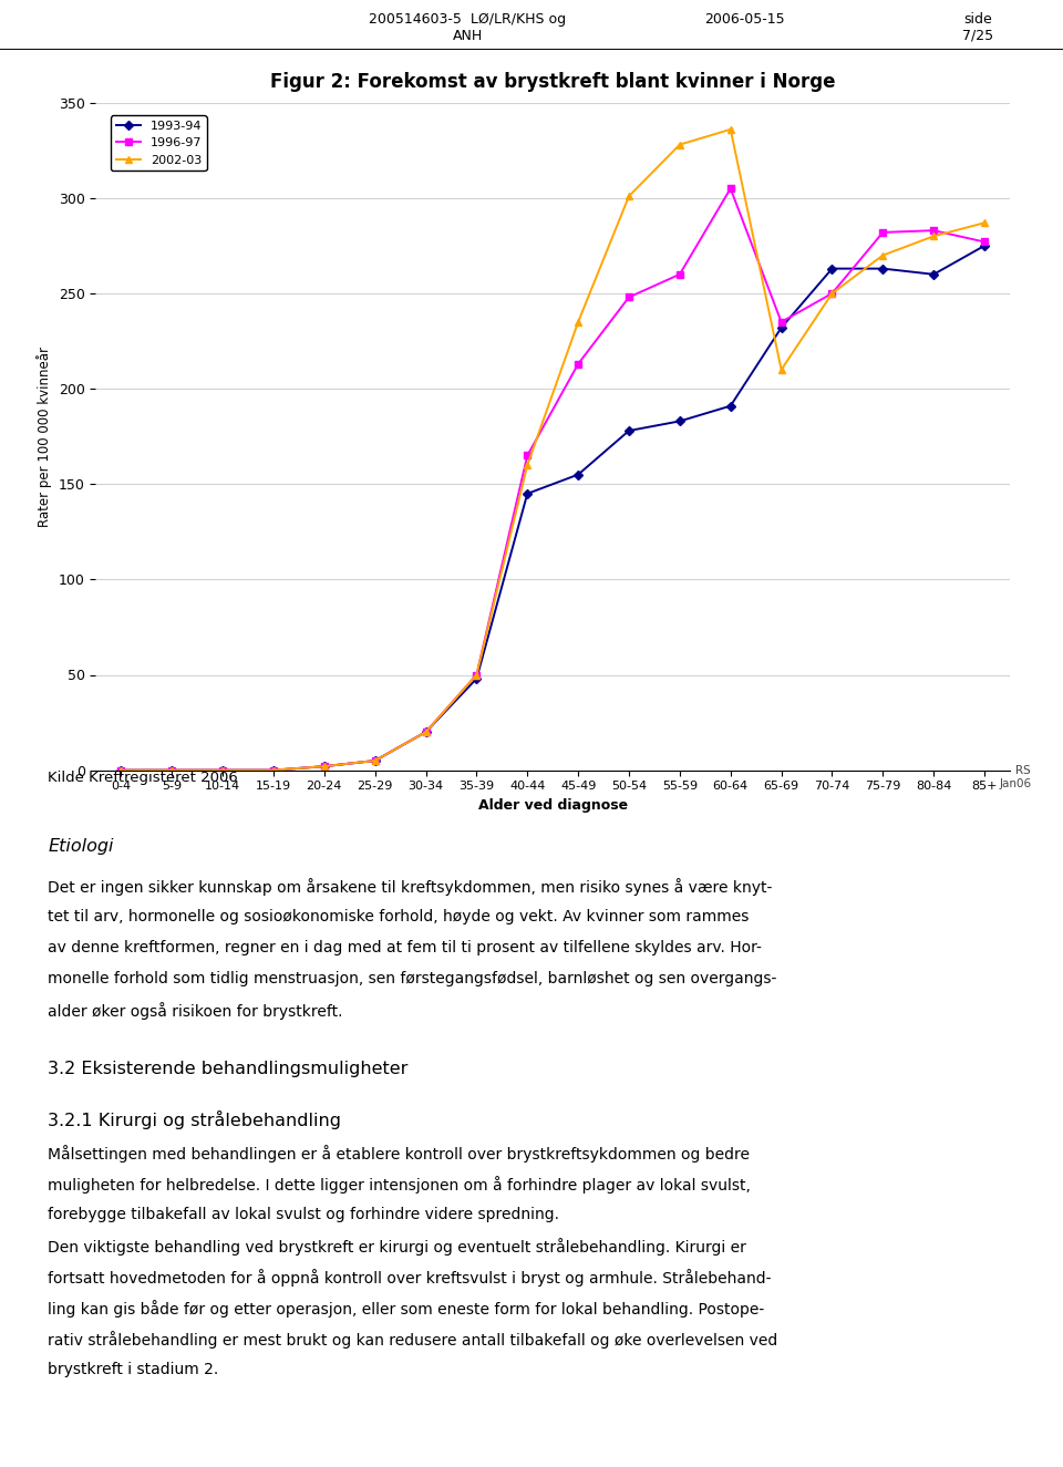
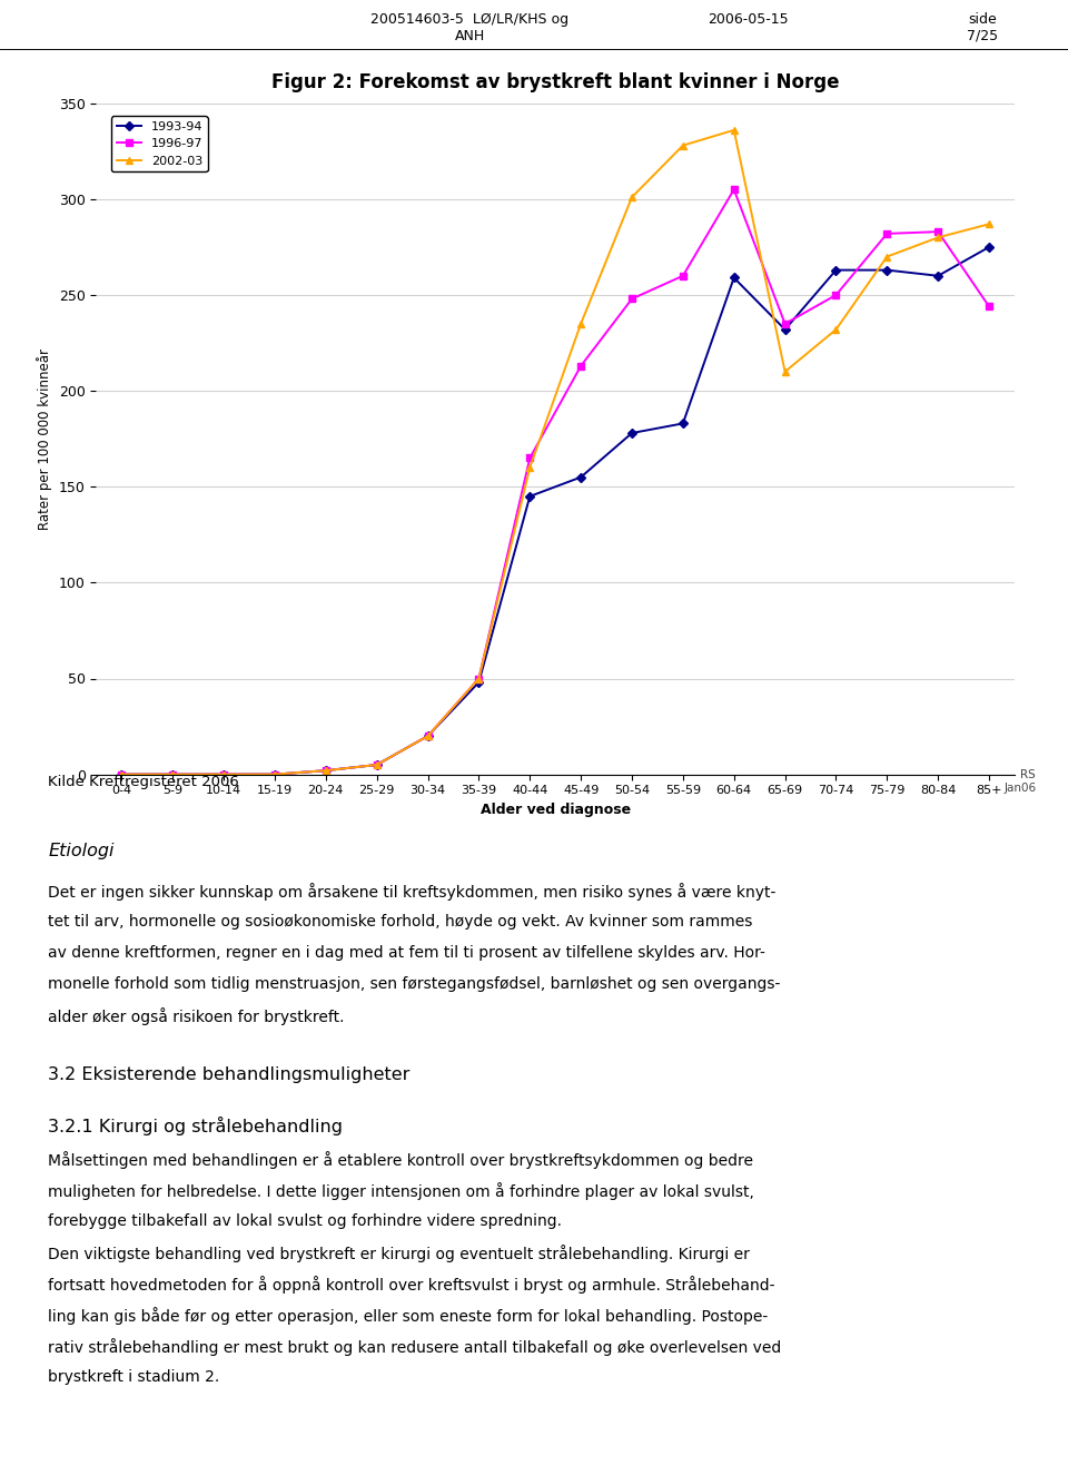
1993-94/60-64: 191 -> 259
2002-03/70-74: 250 -> 232
1996-97/85+: 277 -> 244
